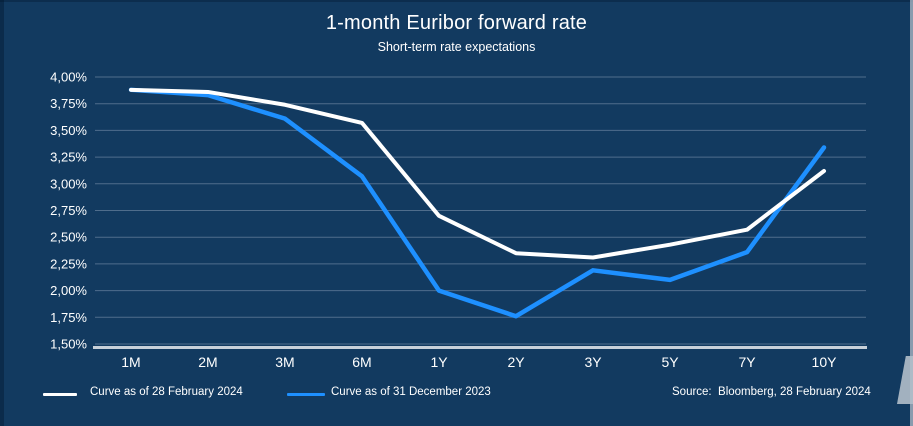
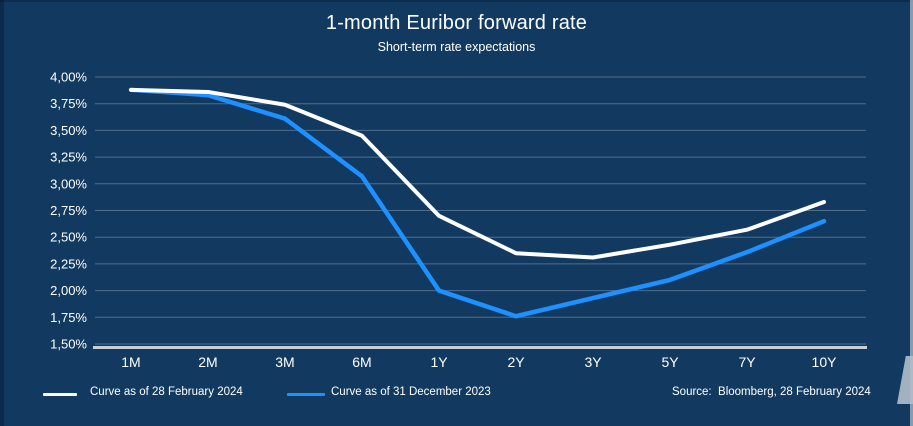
Curve as of 28 February 2024/6M: 3,57% -> 3,45%
Curve as of 31 December 2023/3Y: 2,19% -> 1,93%
Curve as of 28 February 2024/10Y: 3,12% -> 2,83%
Curve as of 31 December 2023/10Y: 3,34% -> 2,65%
